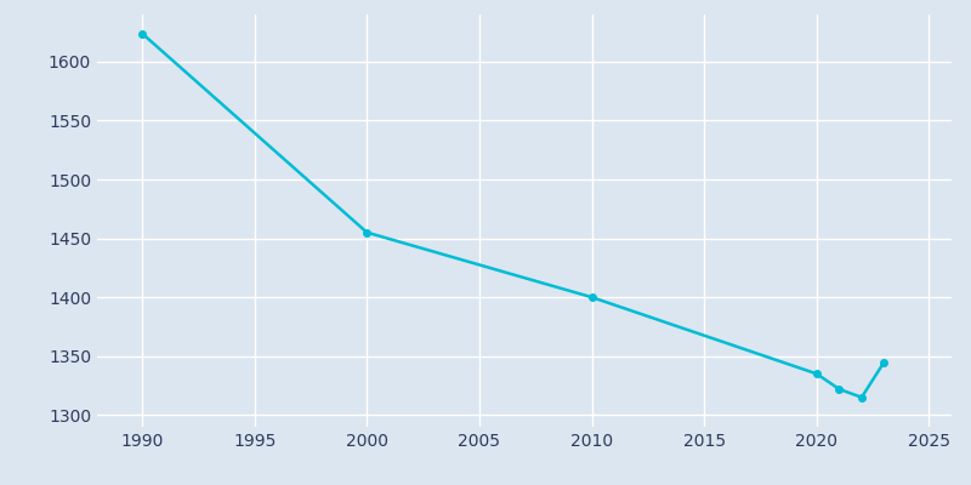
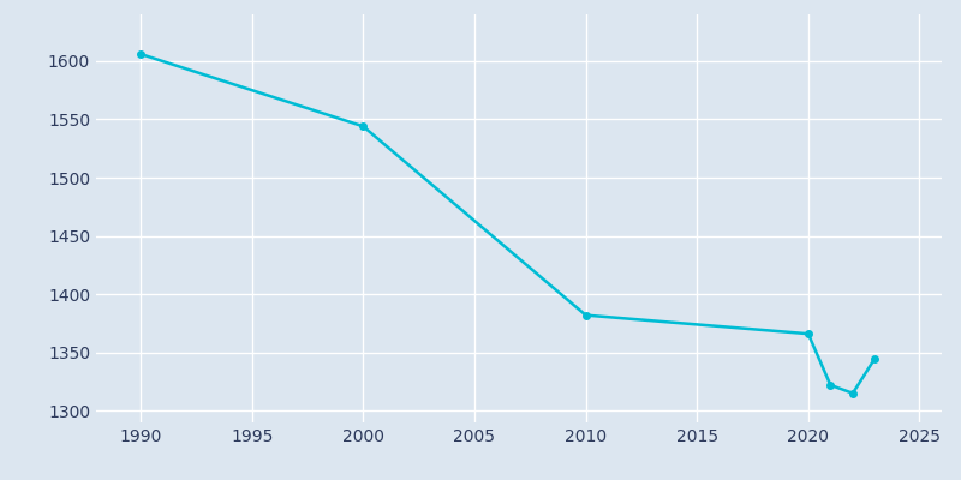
1990: 1624 -> 1606
2000: 1455 -> 1544
2010: 1400 -> 1382
2020: 1335 -> 1366
